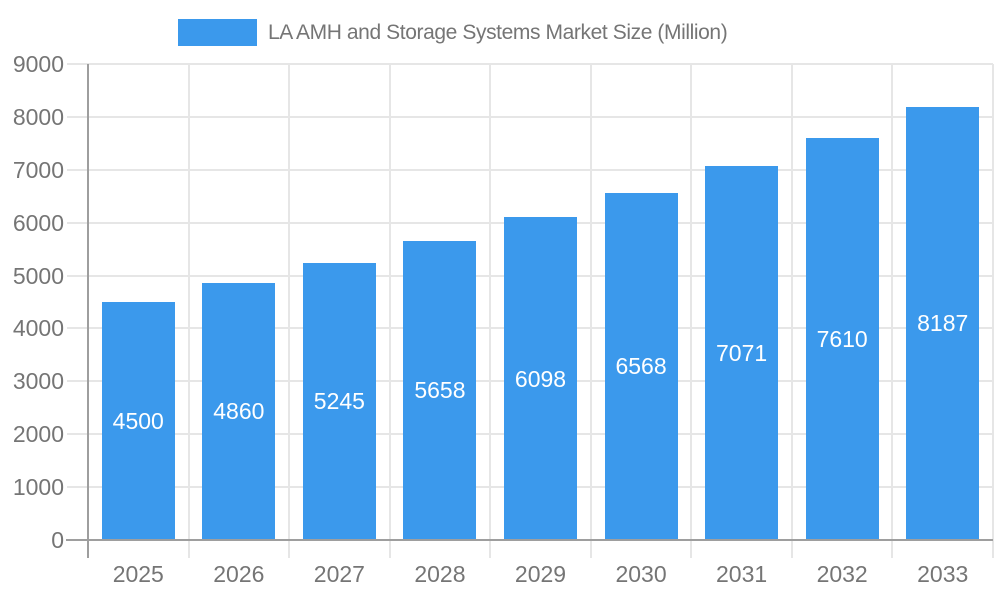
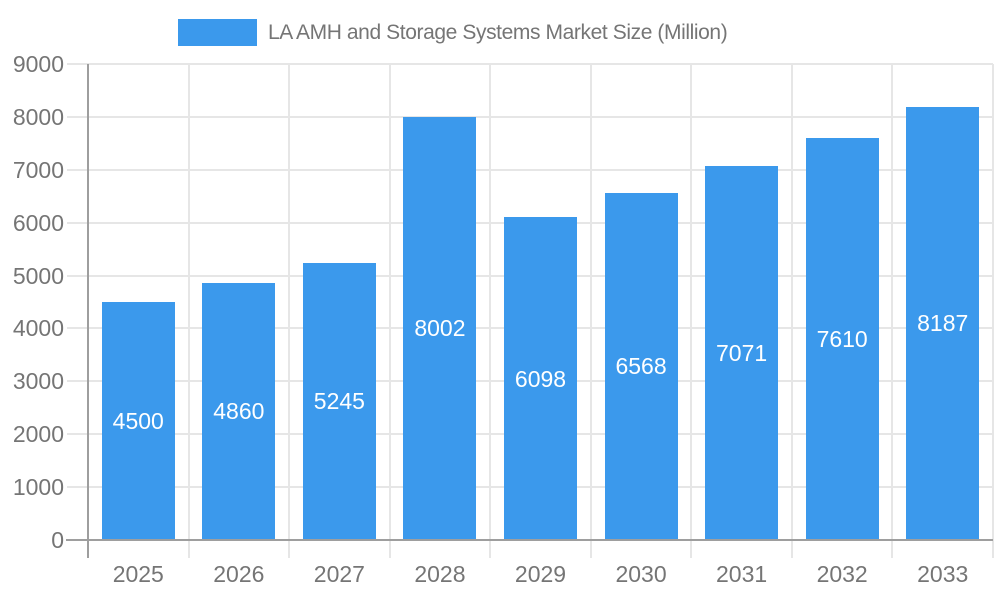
2028: 5658 -> 8002
